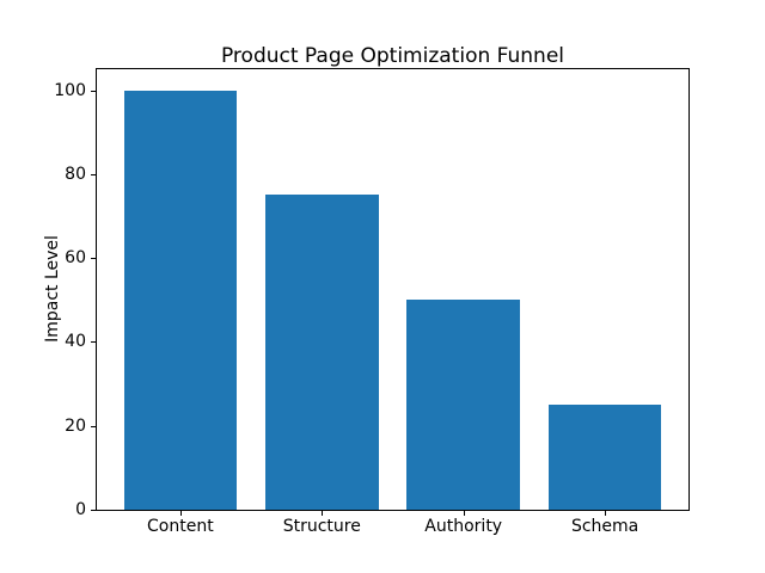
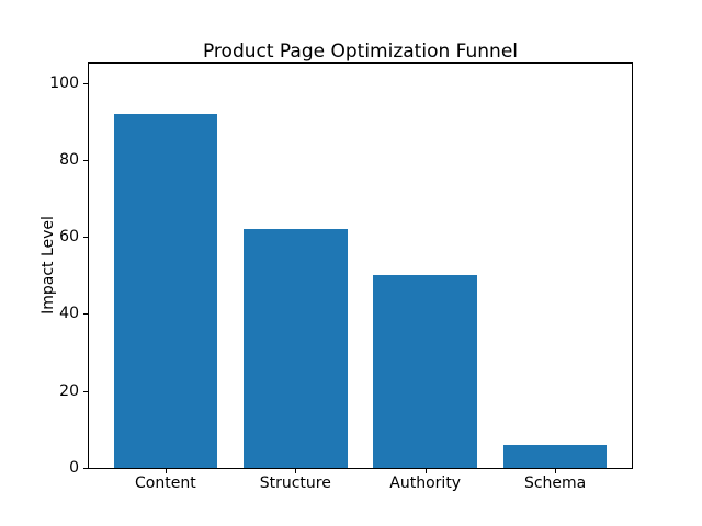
Content: 100 -> 92
Structure: 75 -> 62
Schema: 25 -> 6
